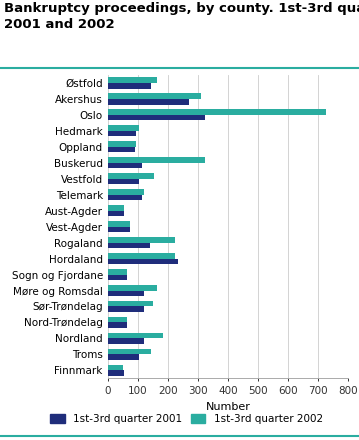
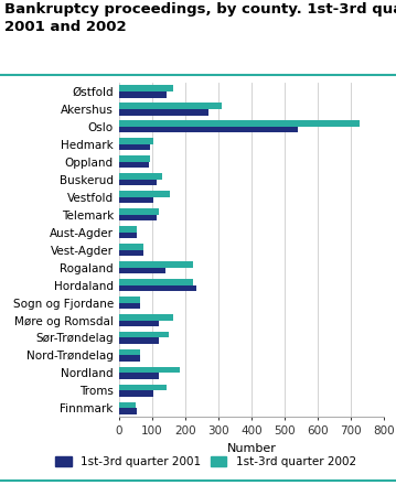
1st-3rd quarter 2001/Oslo: 325 -> 540
1st-3rd quarter 2002/Buskerud: 325 -> 130
